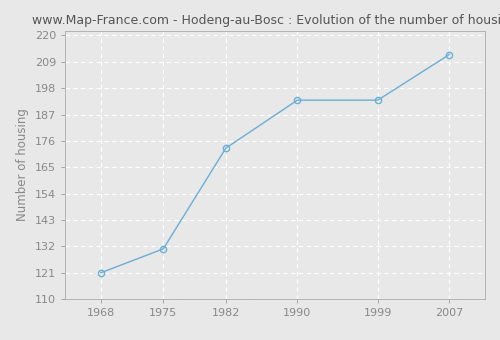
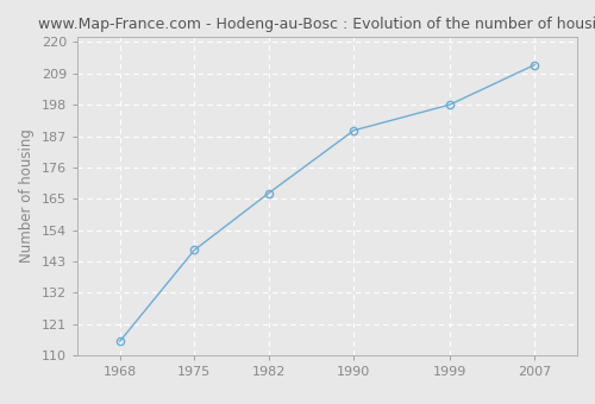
1968: 121 -> 115
1975: 131 -> 147
1982: 173 -> 167
1990: 193 -> 189
1999: 193 -> 198
